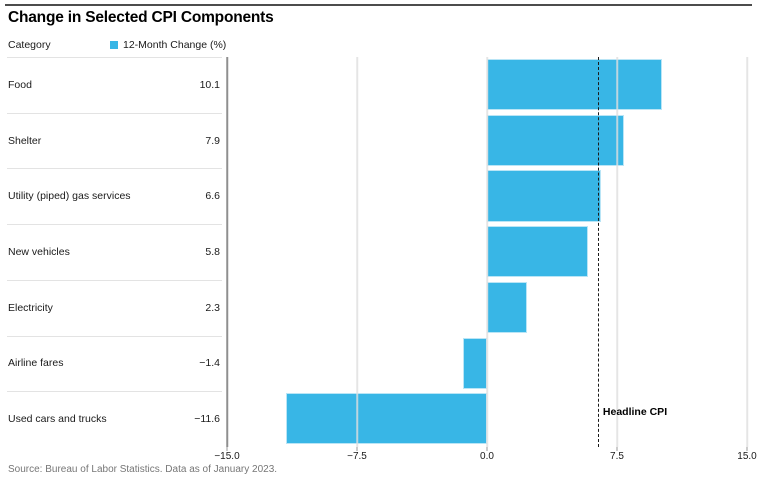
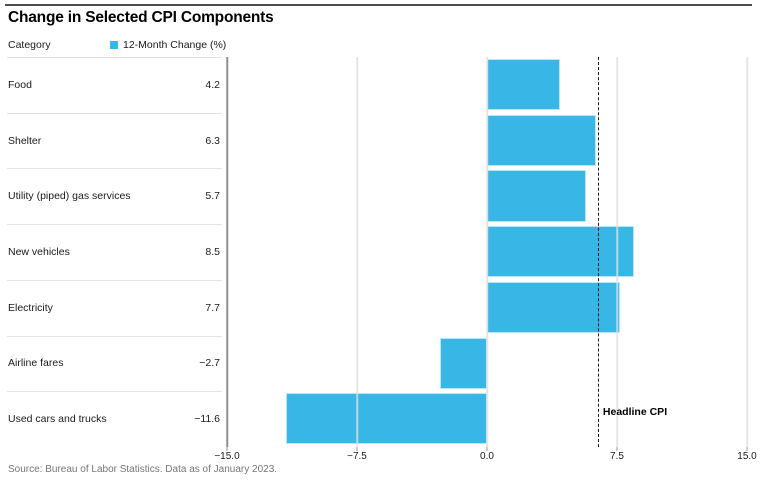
Food: 10.1 -> 4.2
Shelter: 7.9 -> 6.3
Utility (piped) gas services: 6.6 -> 5.7
New vehicles: 5.8 -> 8.5
Electricity: 2.3 -> 7.7
Airline fares: −1.4 -> −2.7
